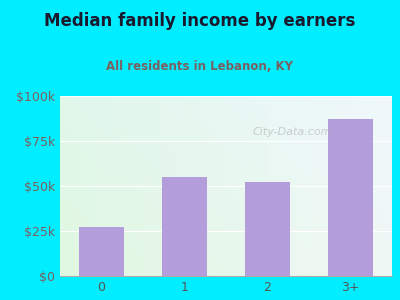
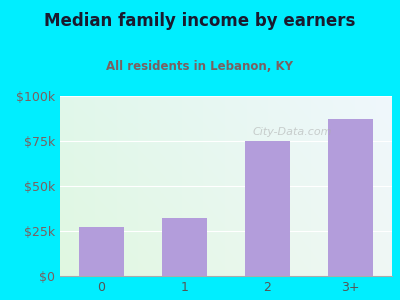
1: $55k -> $32k
2: $52k -> $75k
